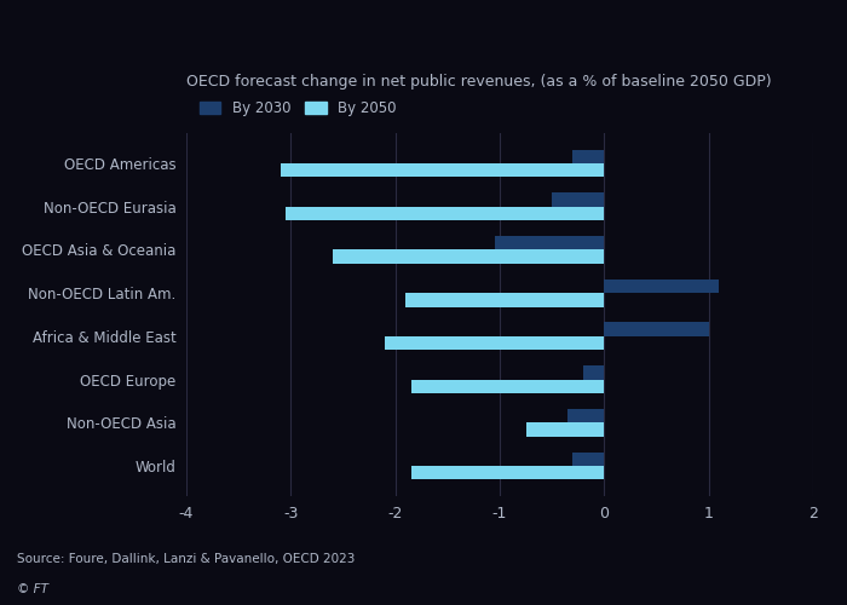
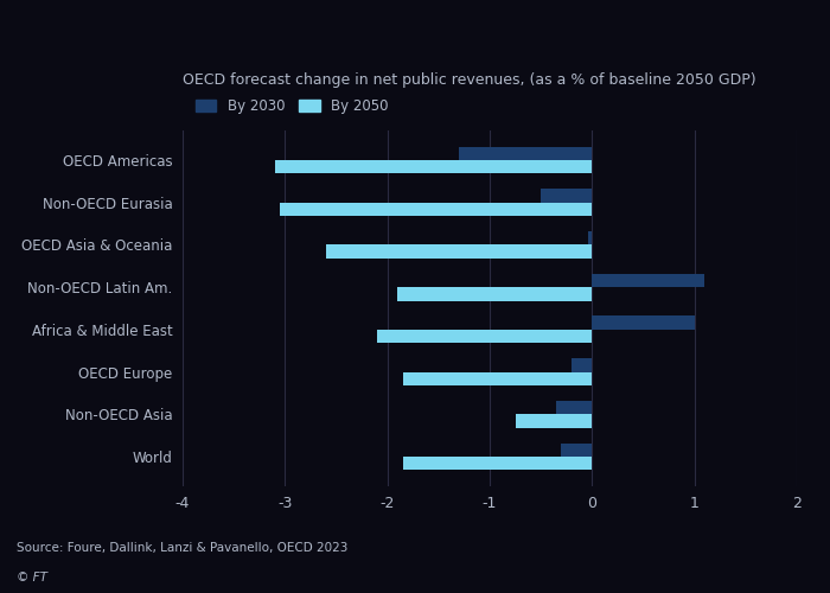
By 2030/OECD Americas: -0.30 -> -1.30
By 2030/OECD Asia & Oceania: -1.05 -> -0.04
